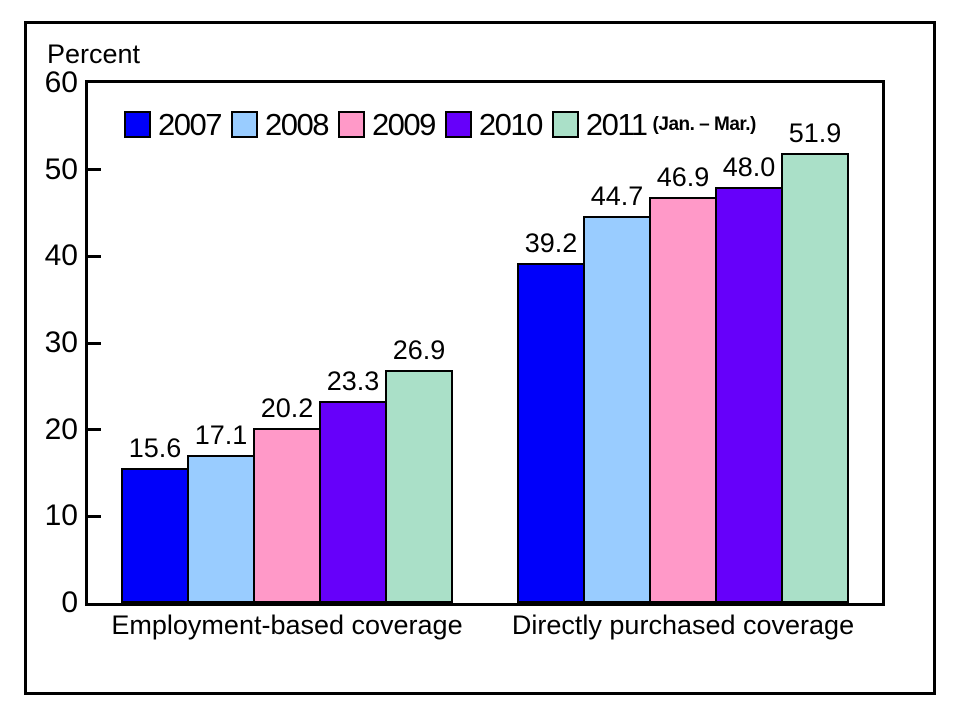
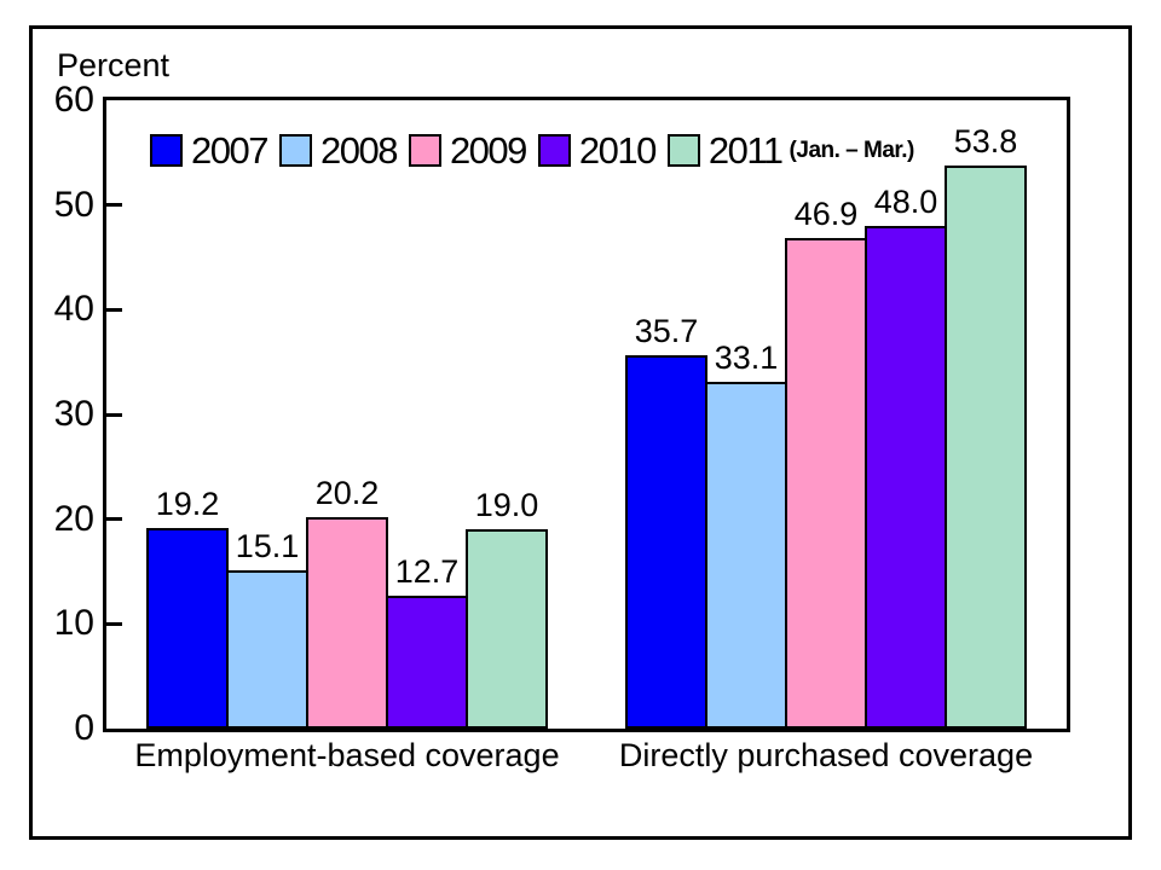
2007/Employment-based coverage: 15.6 -> 19.2
2008/Employment-based coverage: 17.1 -> 15.1
2010/Employment-based coverage: 23.3 -> 12.7
2011/Employment-based coverage: 26.9 -> 19.0
2007/Directly purchased coverage: 39.2 -> 35.7
2008/Directly purchased coverage: 44.7 -> 33.1
2011/Directly purchased coverage: 51.9 -> 53.8
